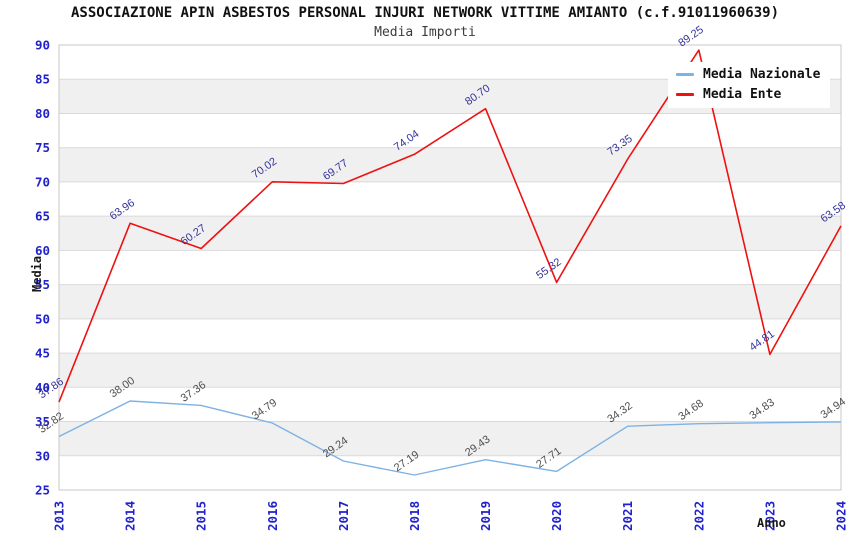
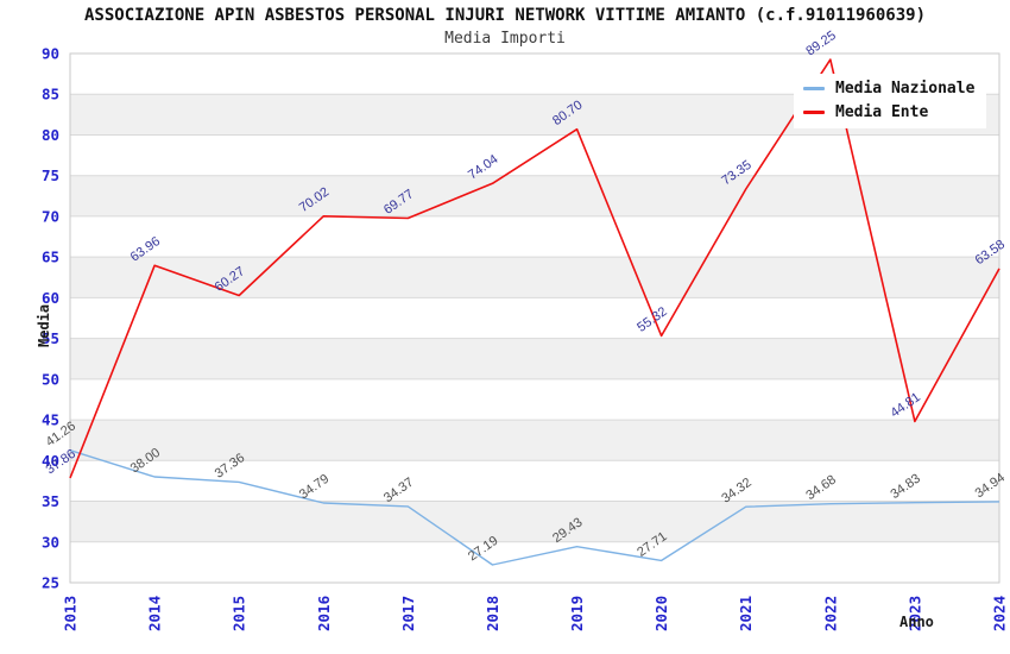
Media Nazionale/2013: 32.82 -> 41.26
Media Nazionale/2017: 29.24 -> 34.37
